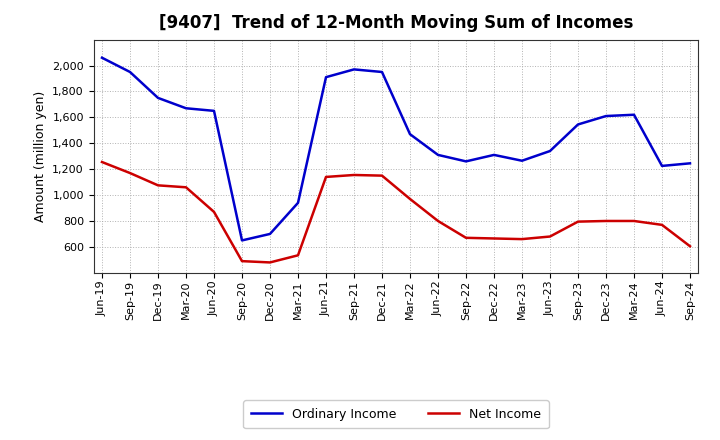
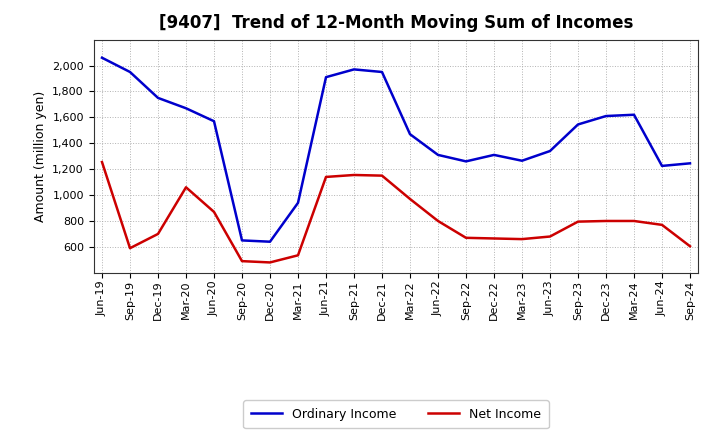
Net Income/Sep-19: 1,170 -> 590
Net Income/Dec-19: 1,080 -> 700
Ordinary Income/Jun-20: 1,650 -> 1,570
Ordinary Income/Dec-20: 700 -> 640
